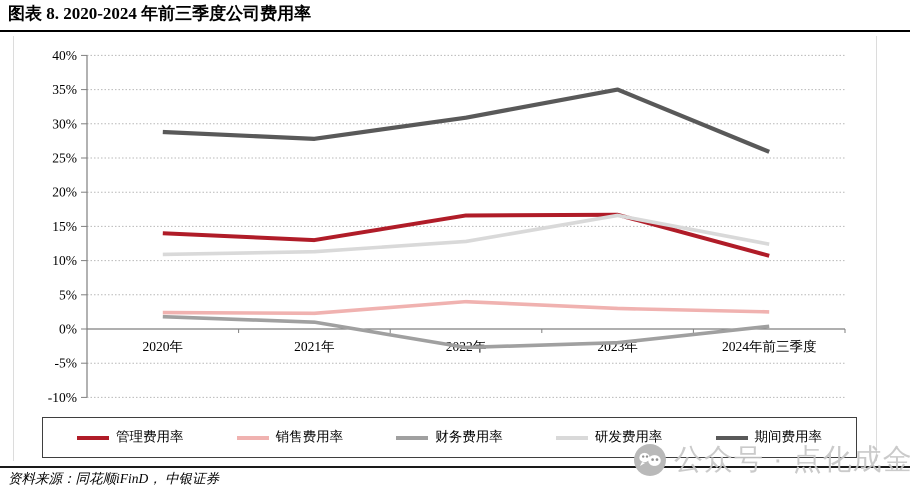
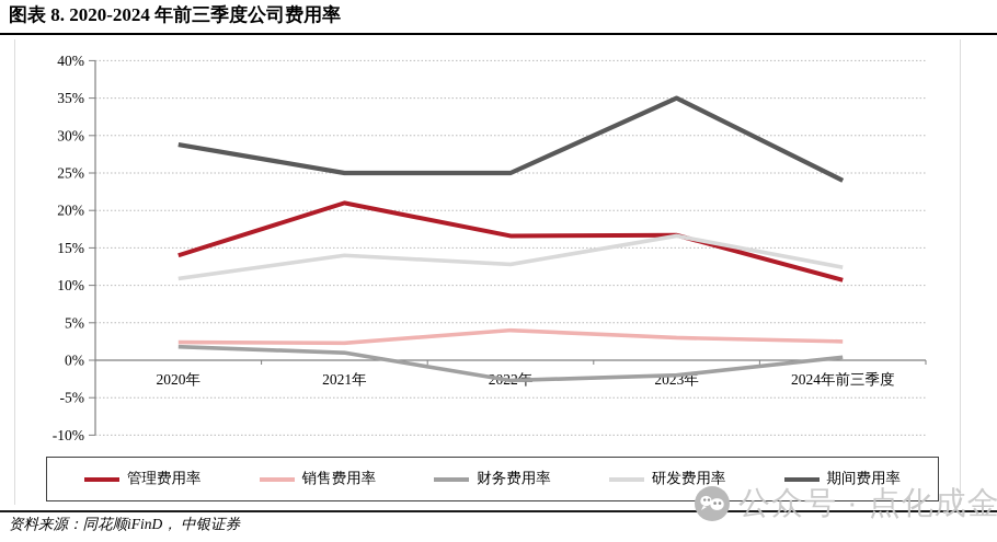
管理费用率/2021年: 13% -> 21%
研发费用率/2021年: 11% -> 14%
期间费用率/2021年: 28% -> 25%
期间费用率/2022年: 31% -> 25%
期间费用率/2024年前三季度: 26% -> 24%
